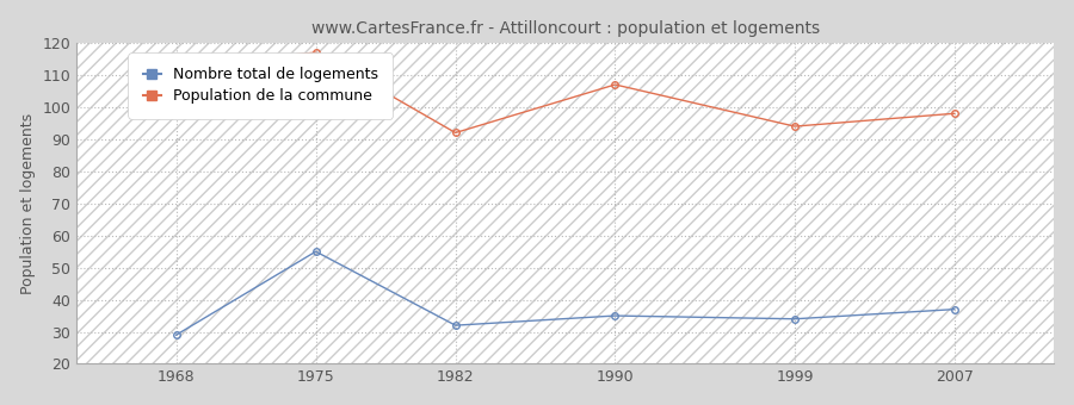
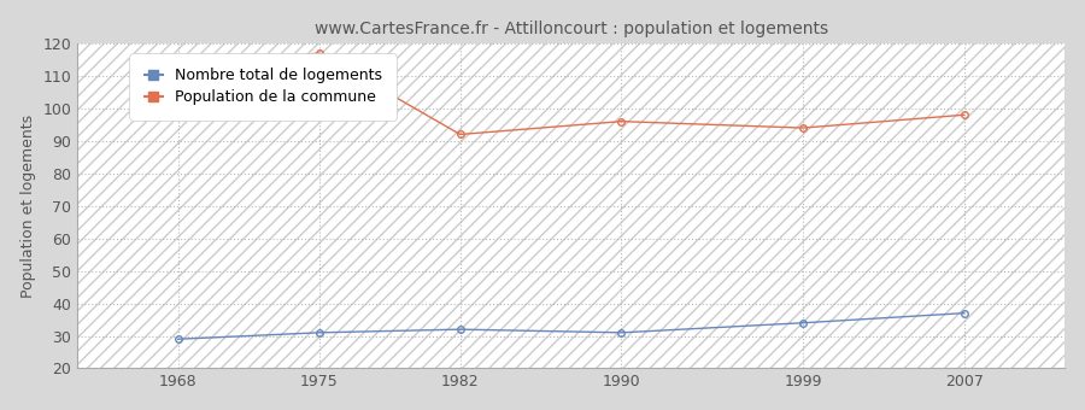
Nombre total de logements/1975: 55 -> 31
Nombre total de logements/1990: 35 -> 31
Population de la commune/1990: 107 -> 96
